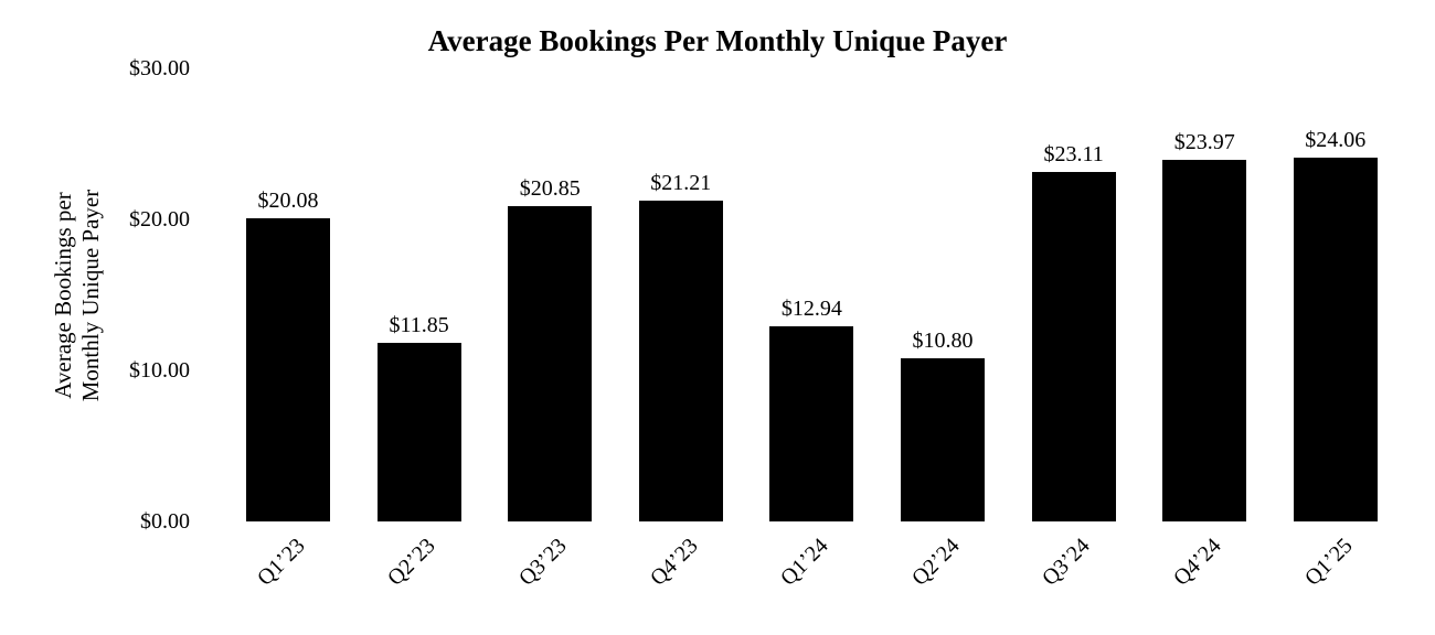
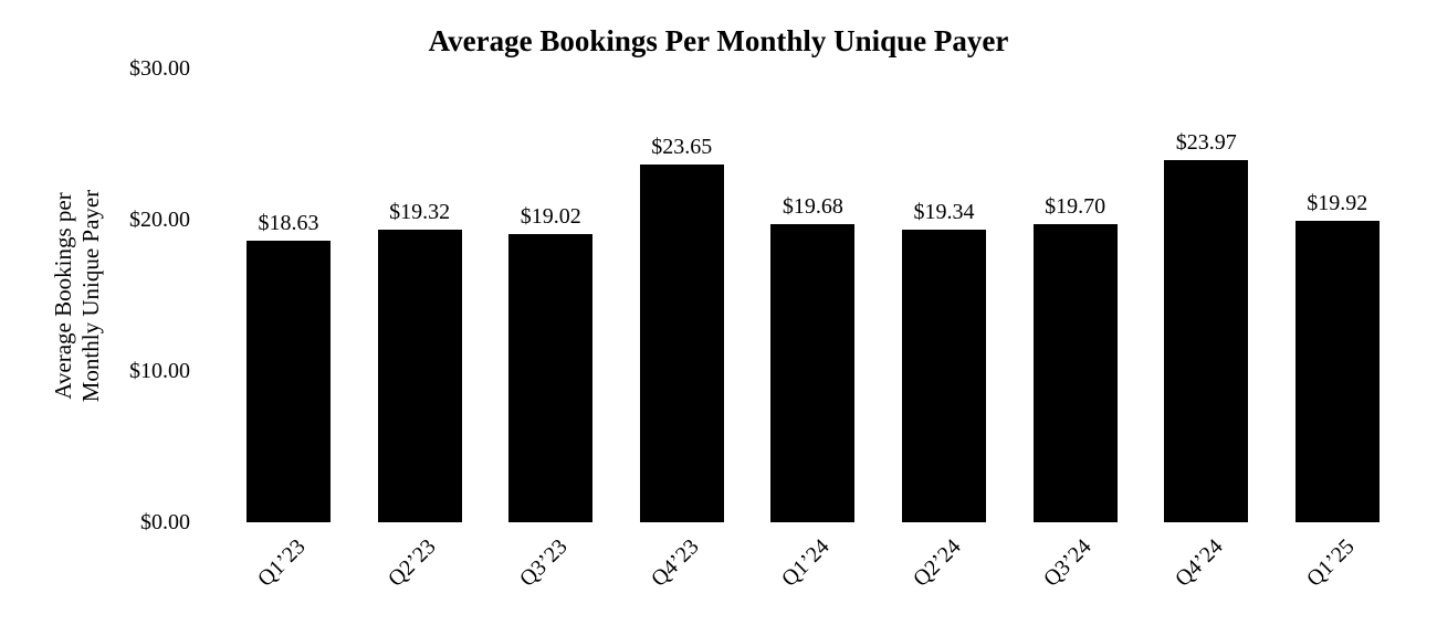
Q1’23: $20.08 -> $18.63
Q2’23: $11.85 -> $19.32
Q3’23: $20.85 -> $19.02
Q4’23: $21.21 -> $23.65
Q1’24: $12.94 -> $19.68
Q2’24: $10.80 -> $19.34
Q3’24: $23.11 -> $19.70
Q1’25: $24.06 -> $19.92
